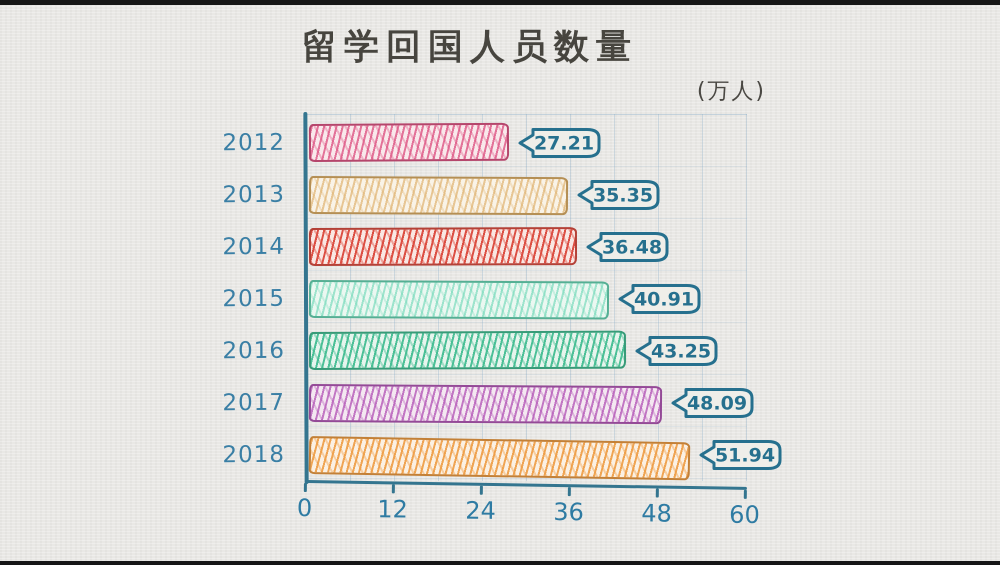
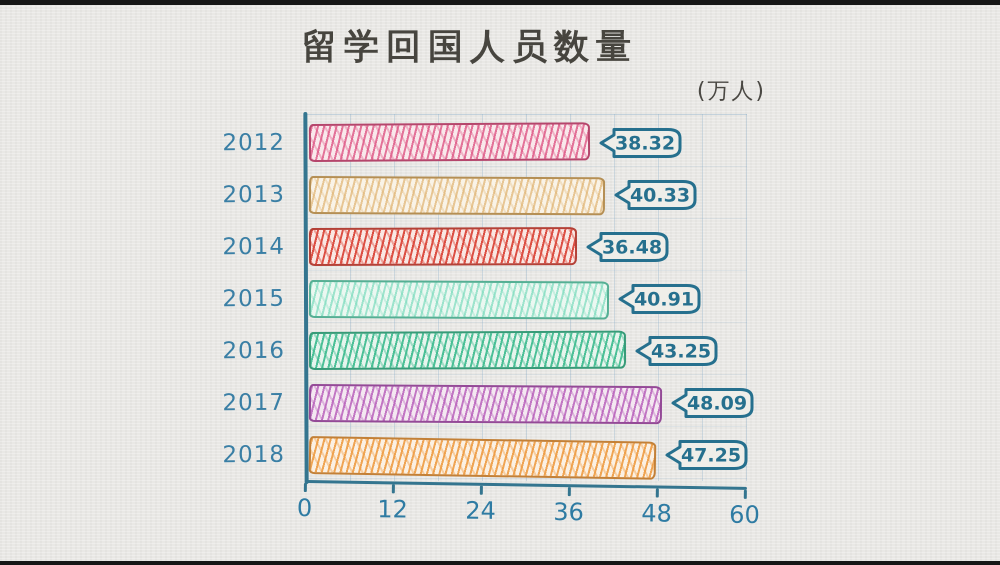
2012: 27.21 -> 38.32
2013: 35.35 -> 40.33
2018: 51.94 -> 47.25
